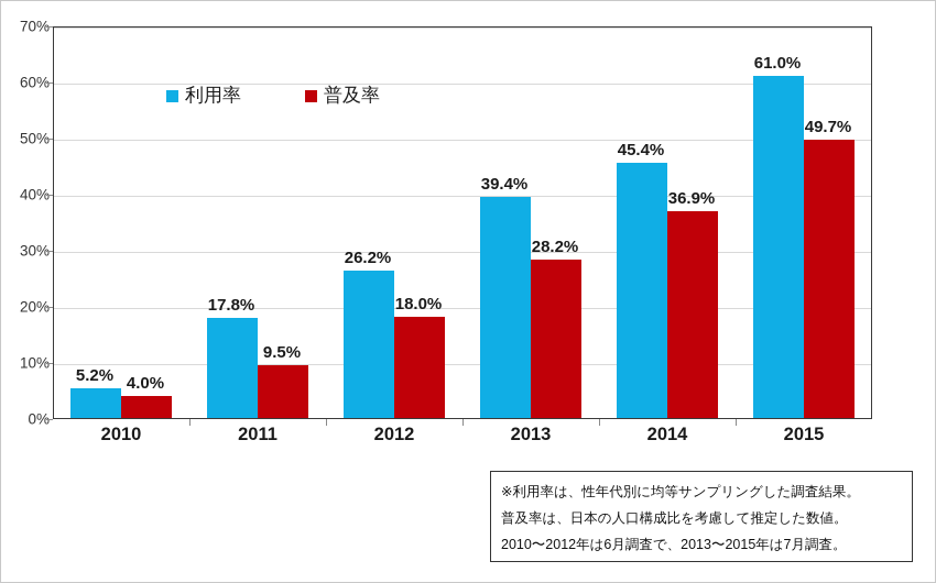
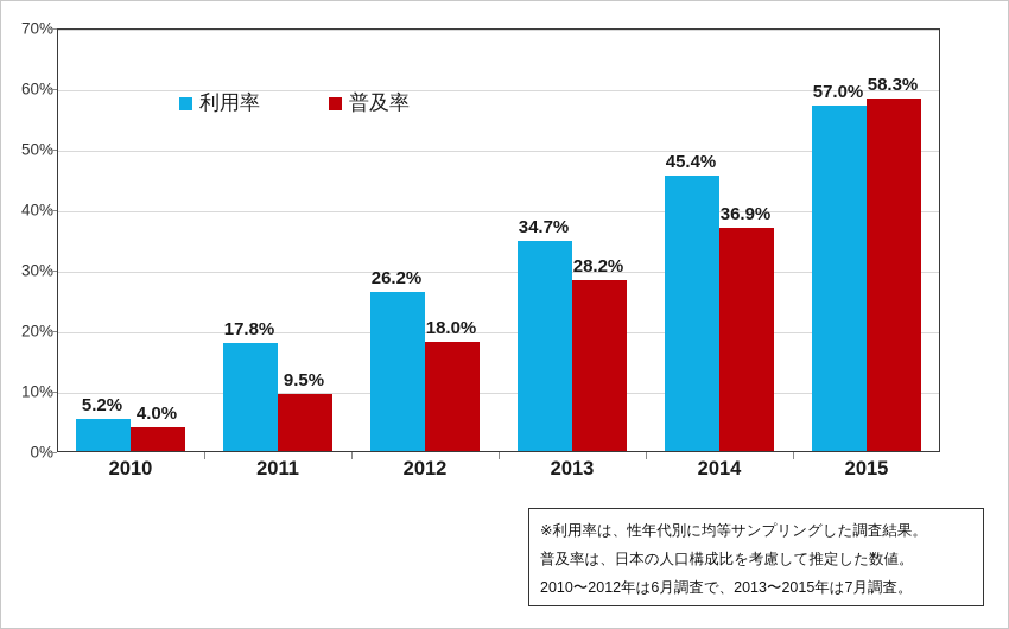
利用率/2013: 39.4% -> 34.7%
利用率/2015: 61.0% -> 57.0%
普及率/2015: 49.7% -> 58.3%
